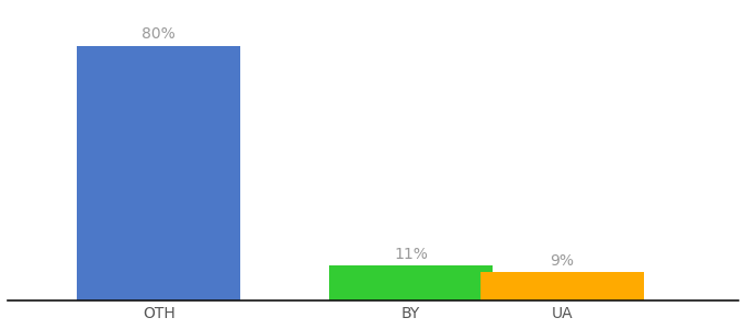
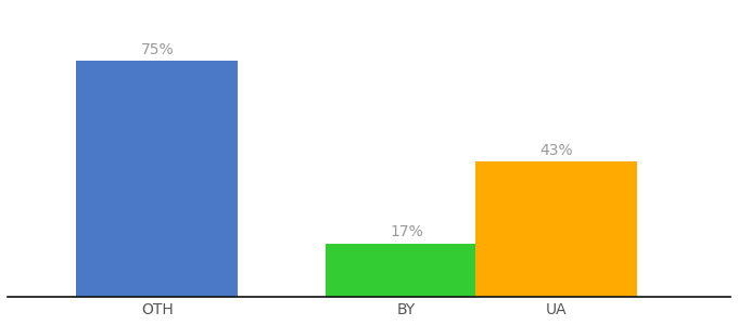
OTH: 80% -> 75%
BY: 11% -> 17%
UA: 9% -> 43%
